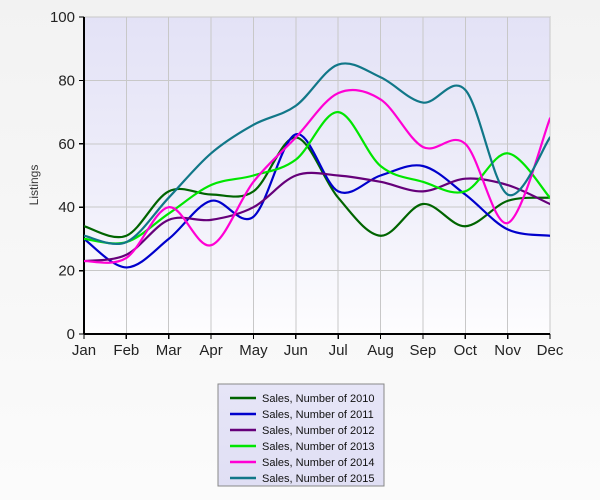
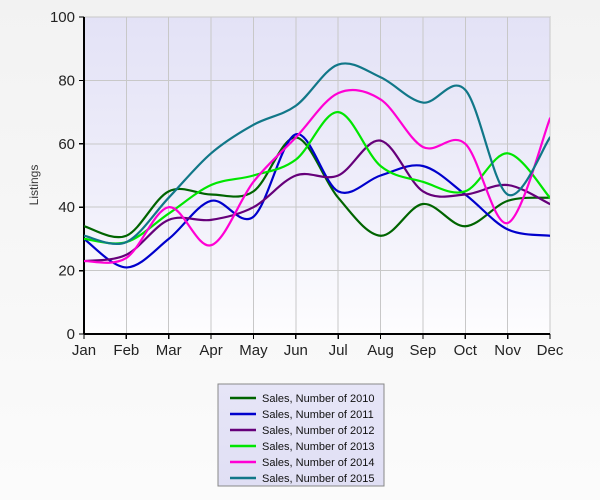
Sales, Number of 2012/Aug: 48 -> 61
Sales, Number of 2012/Oct: 49 -> 44
